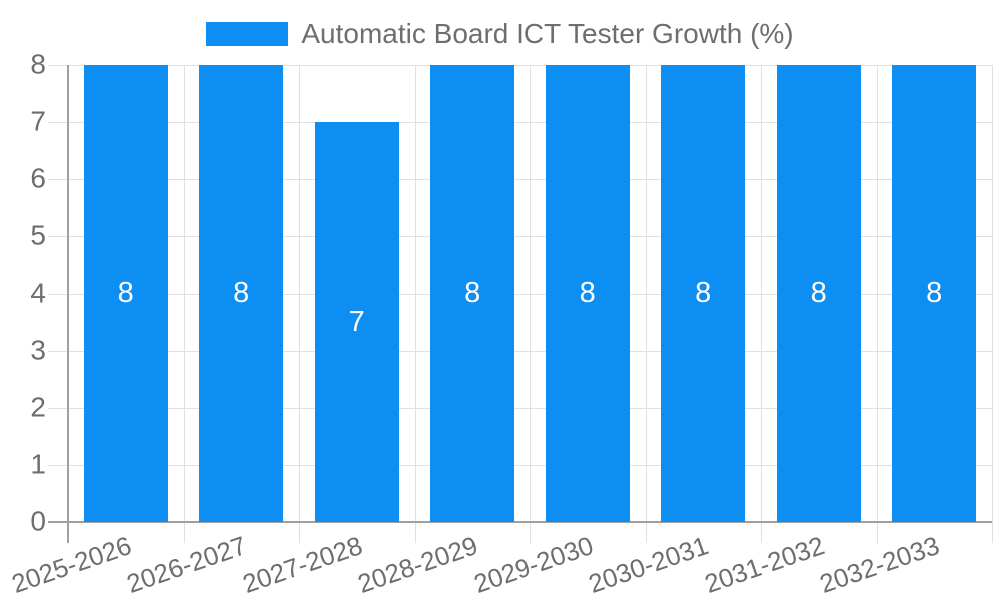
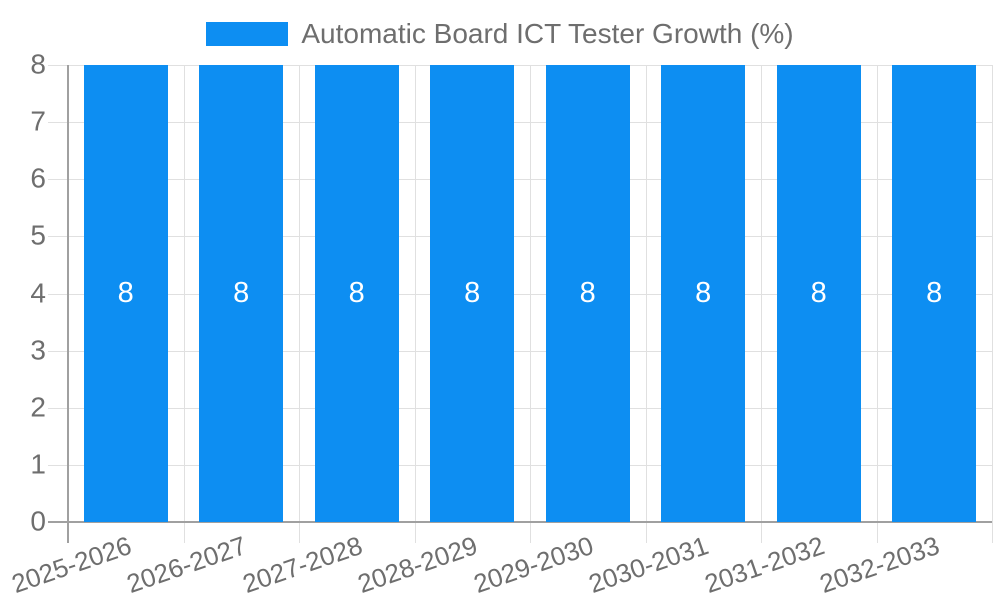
2027-2028: 7 -> 8
